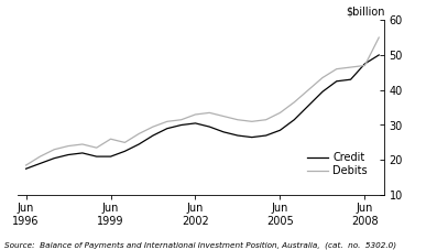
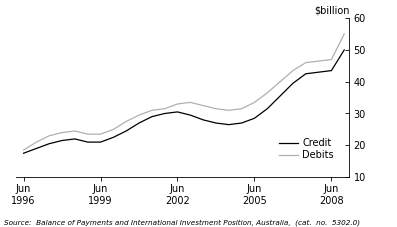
Debits/Jun 1999: 26.0 -> 23.5
Credit/Jun 2008: 47.5 -> 43.5
